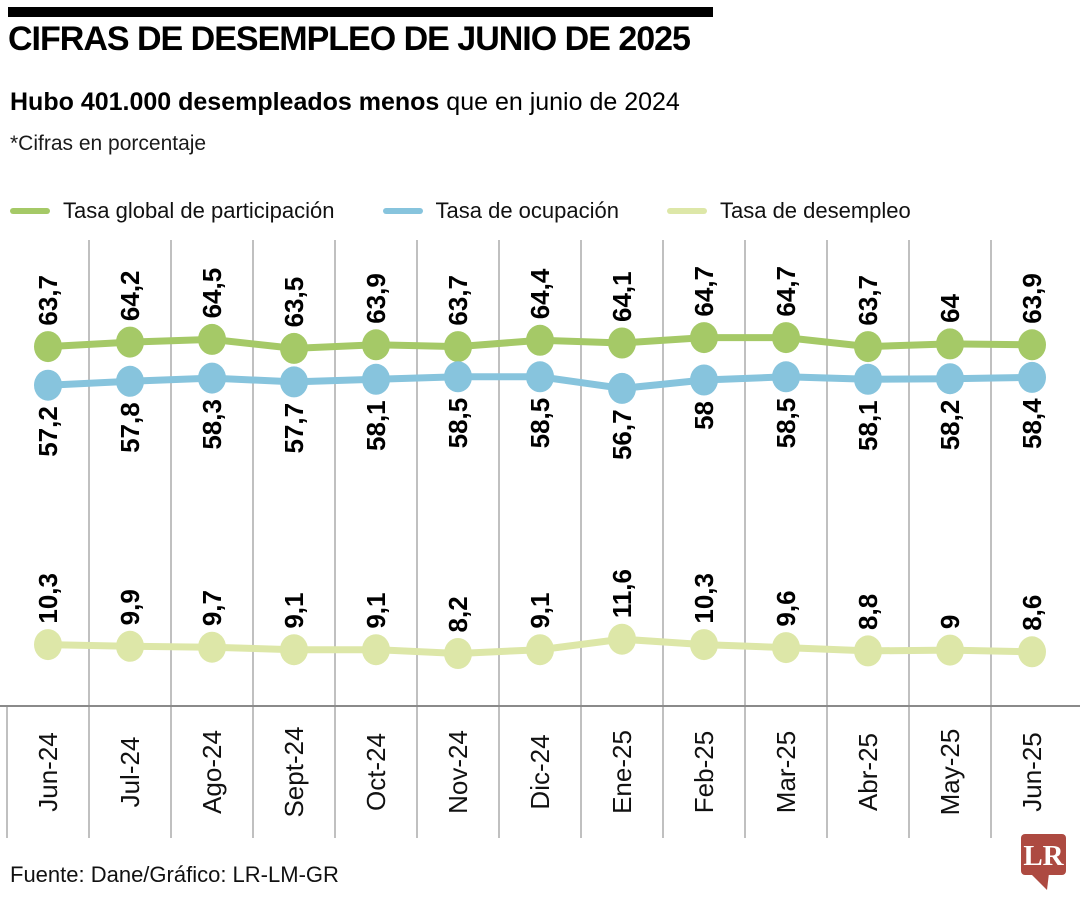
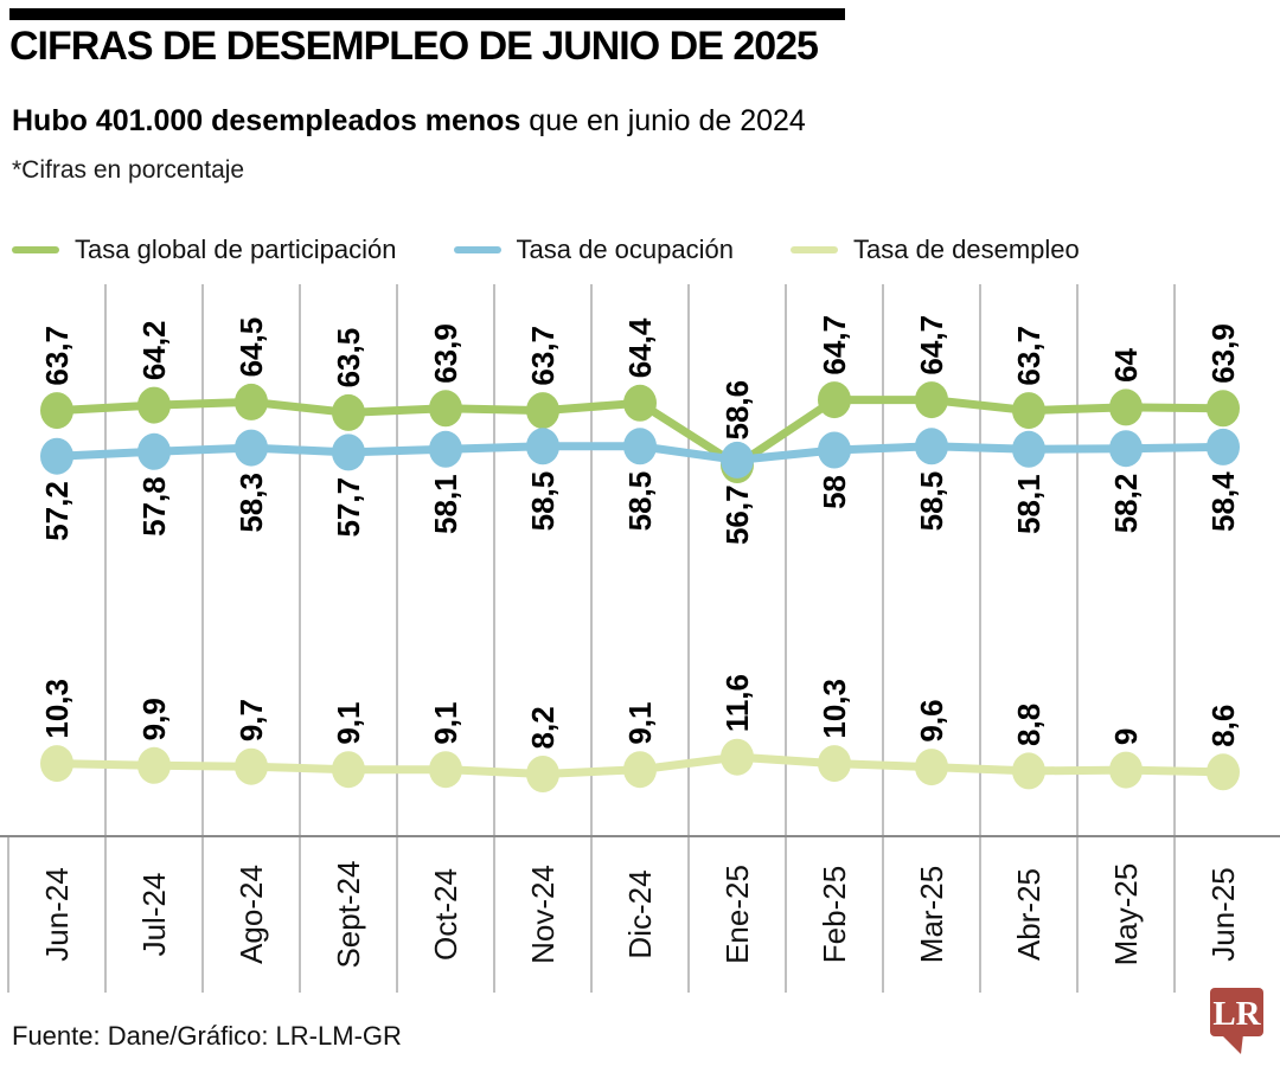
Tasa global de participación/Ene-25: 64,1 -> 58,6
